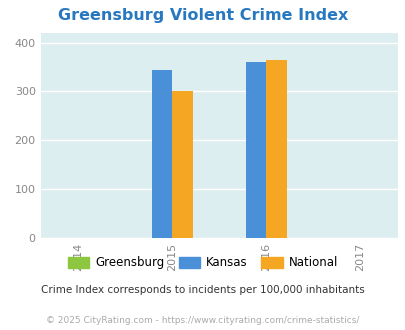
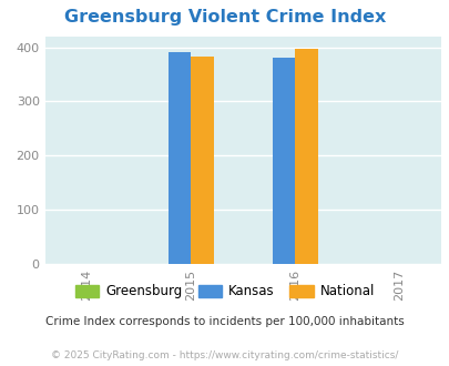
Kansas/2015: 345 -> 391
National/2015: 300 -> 383
Kansas/2016: 360 -> 381
National/2016: 365 -> 397
